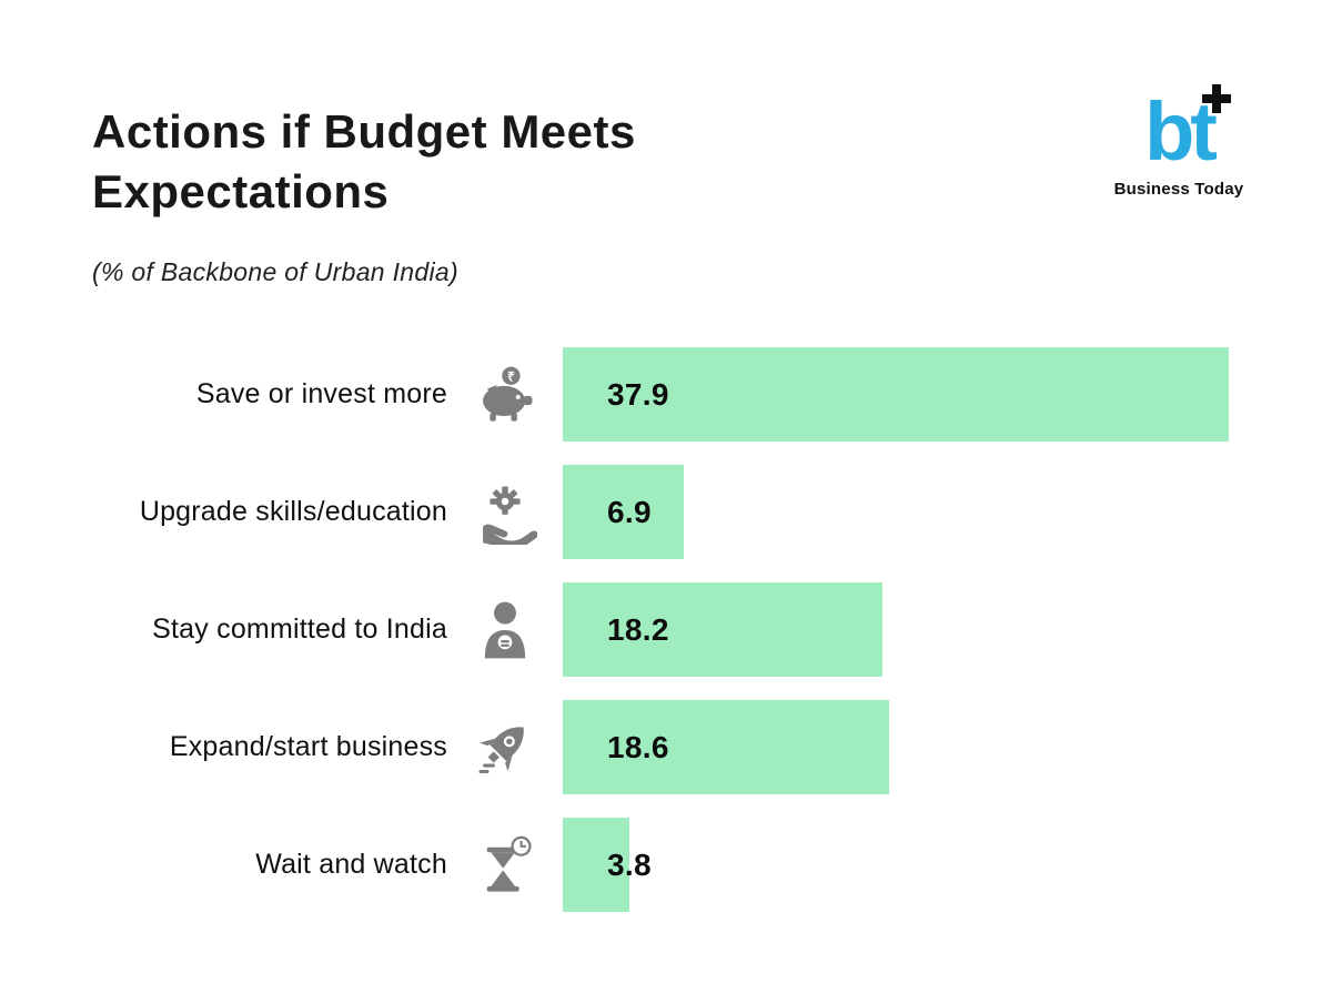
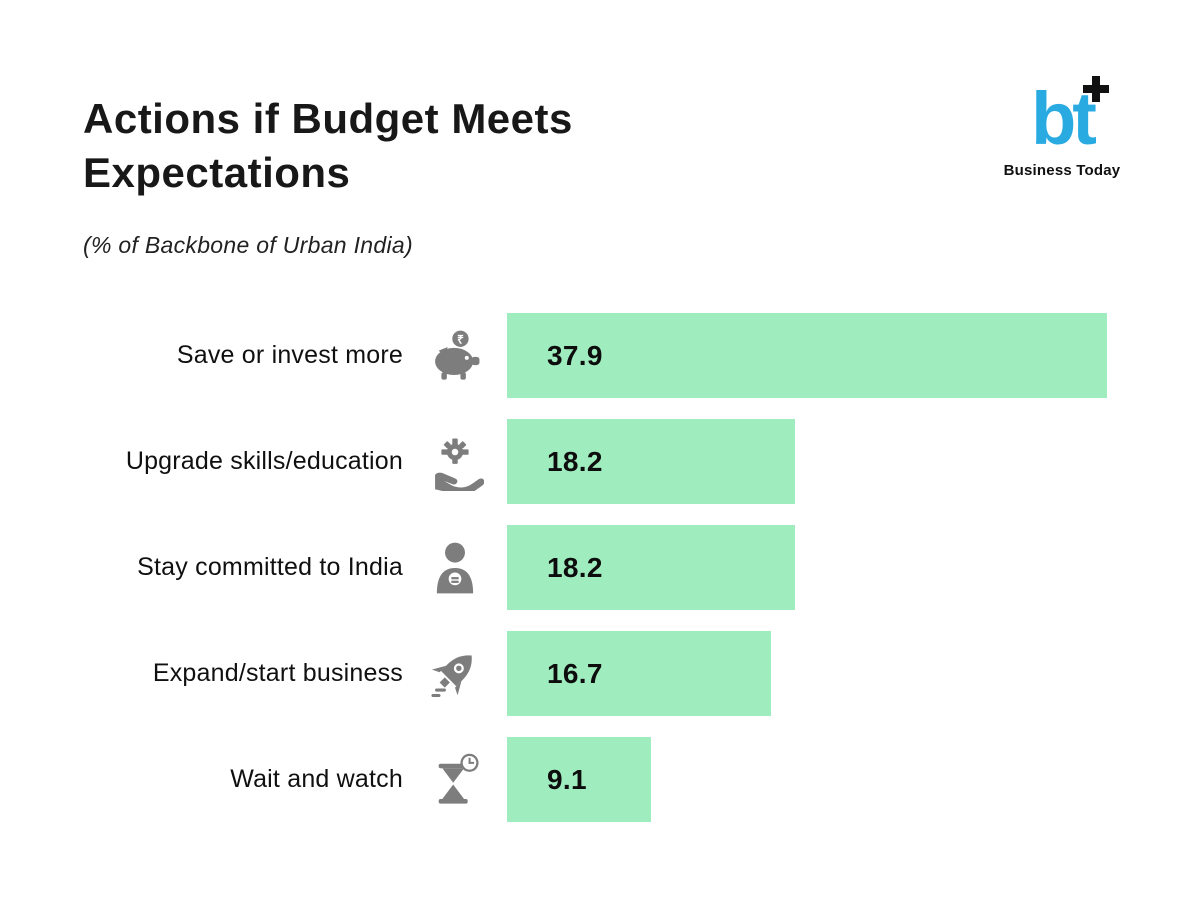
Upgrade skills/education: 6.9 -> 18.2
Expand/start business: 18.6 -> 16.7
Wait and watch: 3.8 -> 9.1
